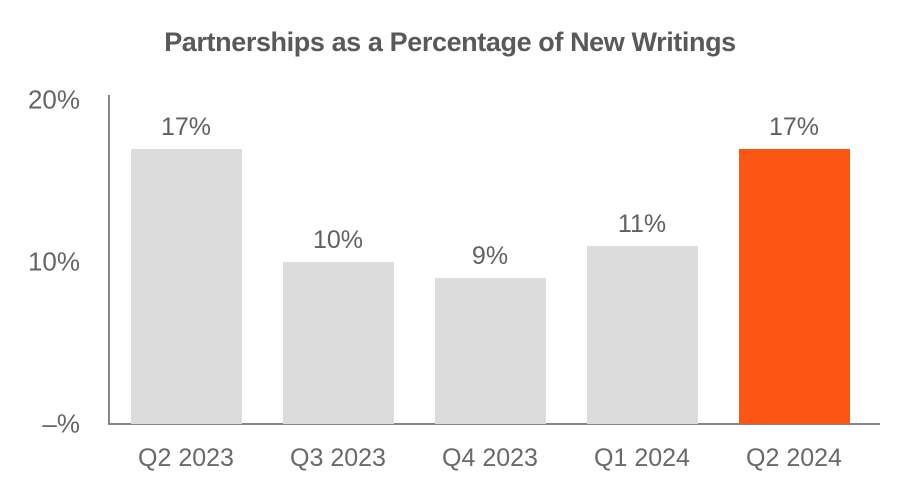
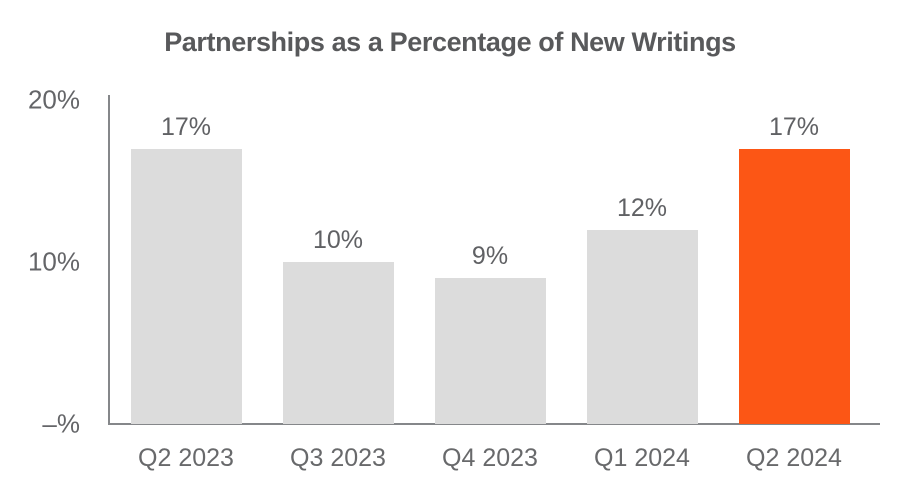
Q1 2024: 11% -> 12%
